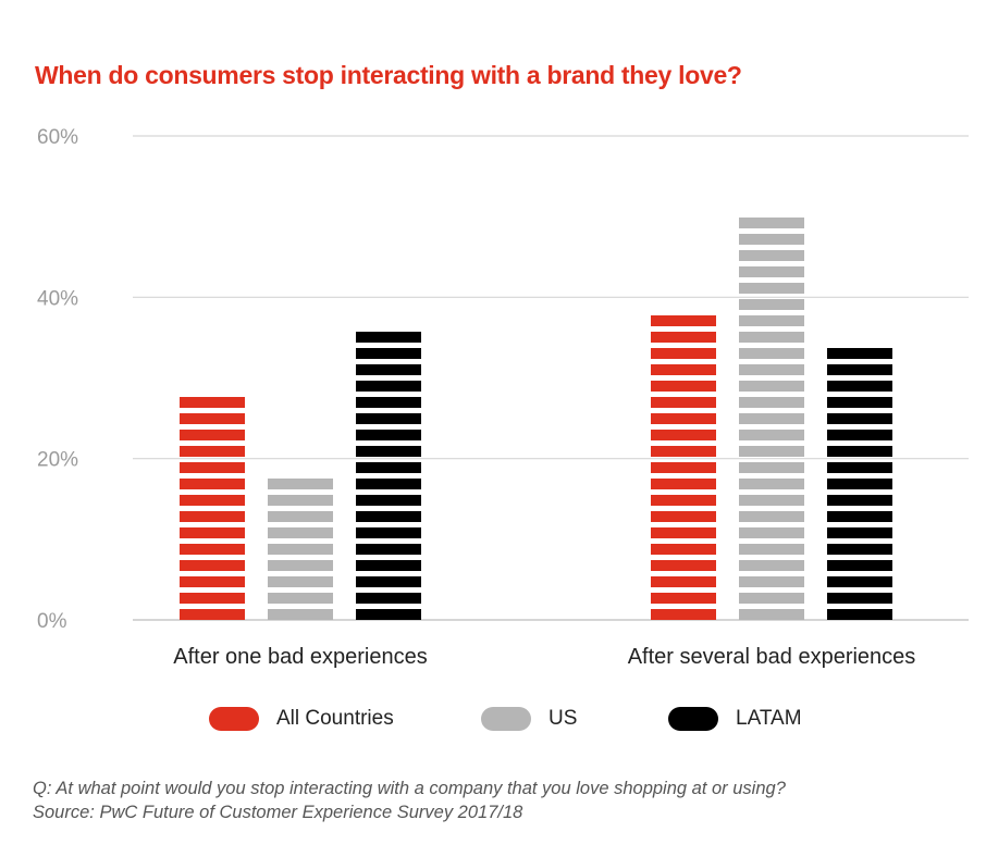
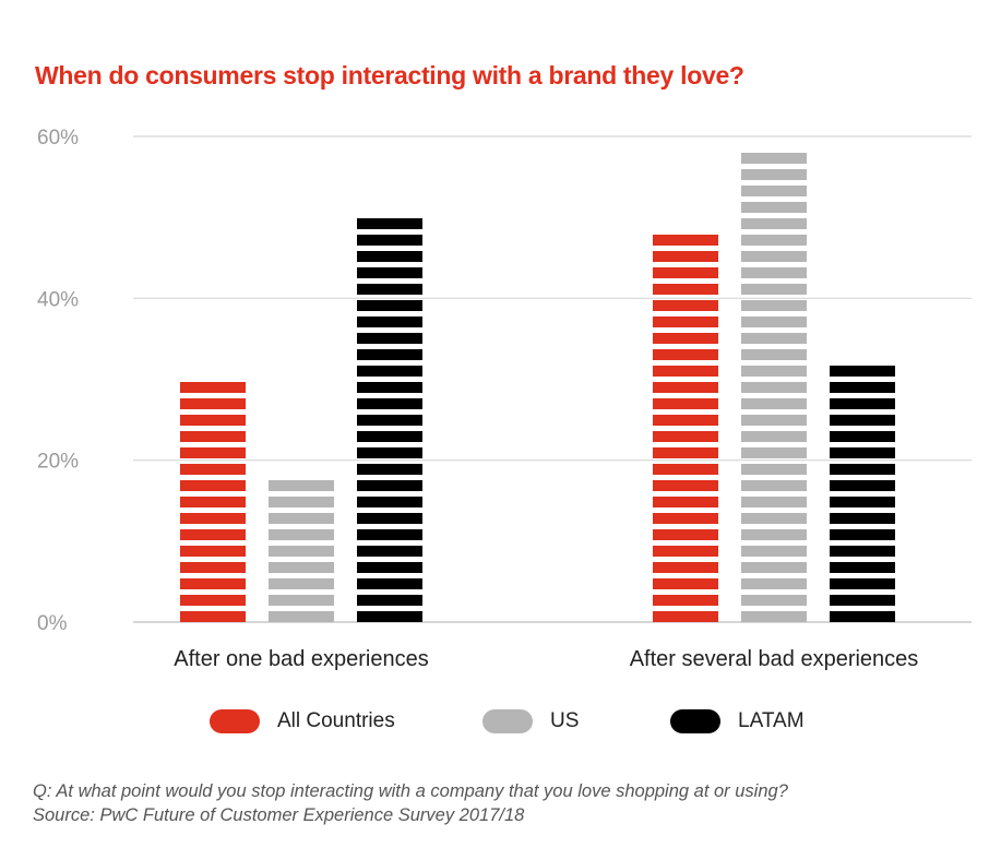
All Countries/After one bad experiences: 28% -> 30%
LATAM/After one bad experiences: 37% -> 50%
All Countries/After several bad experiences: 38% -> 48%
US/After several bad experiences: 51% -> 58%
LATAM/After several bad experiences: 35% -> 32%
